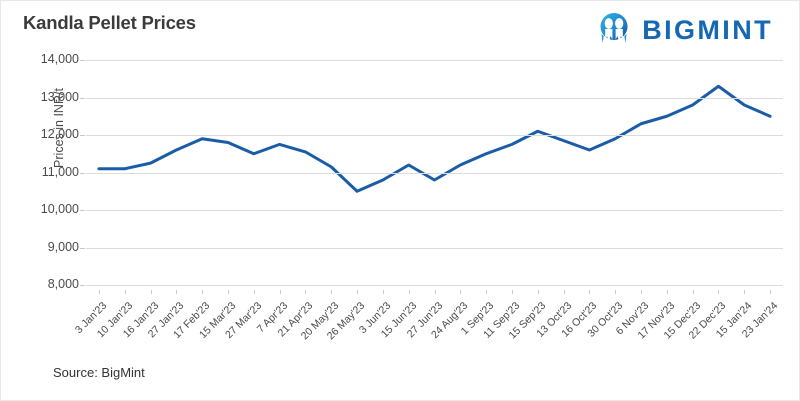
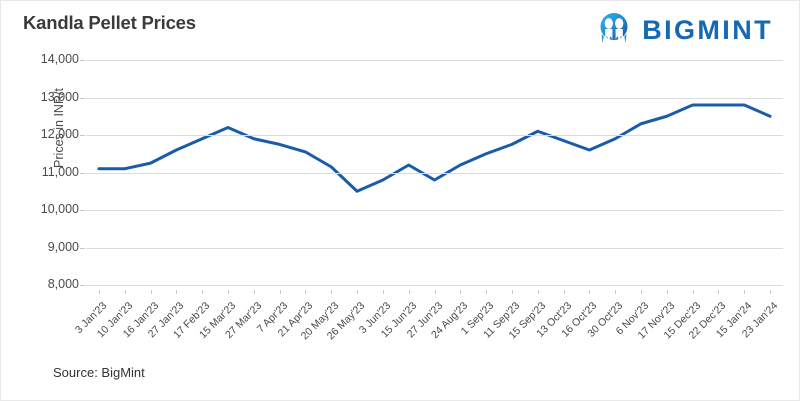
15 Mar'23: 11800 -> 12200
27 Mar'23: 11500 -> 11900
22 Dec'23: 13300 -> 12800
